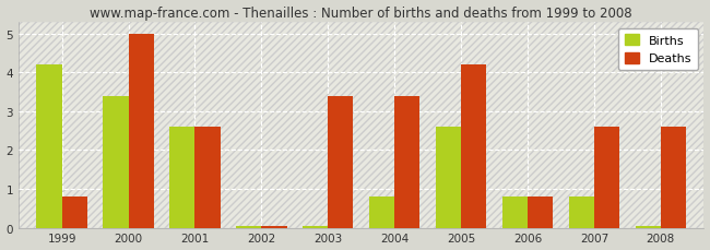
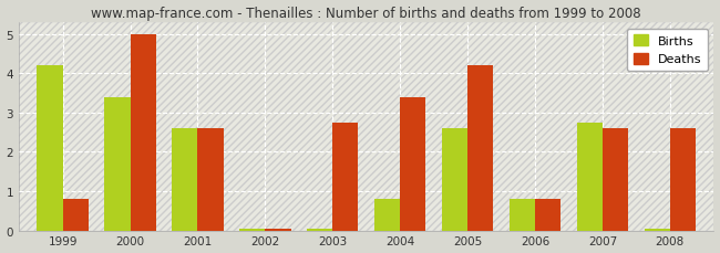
Deaths/2003: 3.40 -> 2.75
Births/2007: 0.80 -> 2.75
